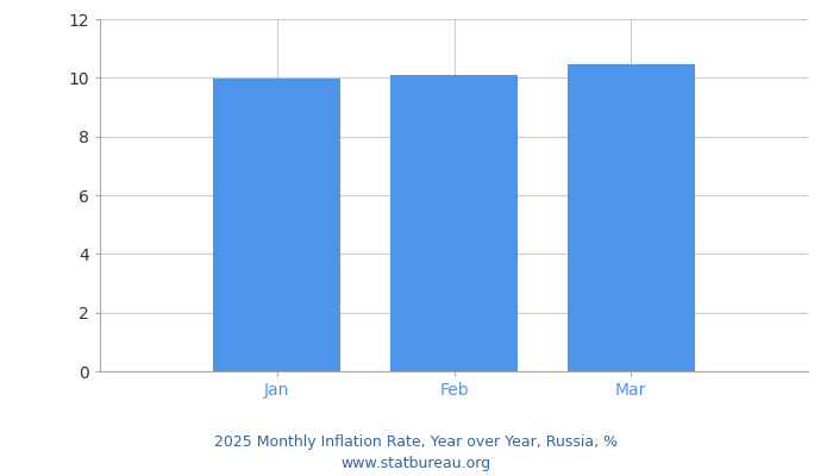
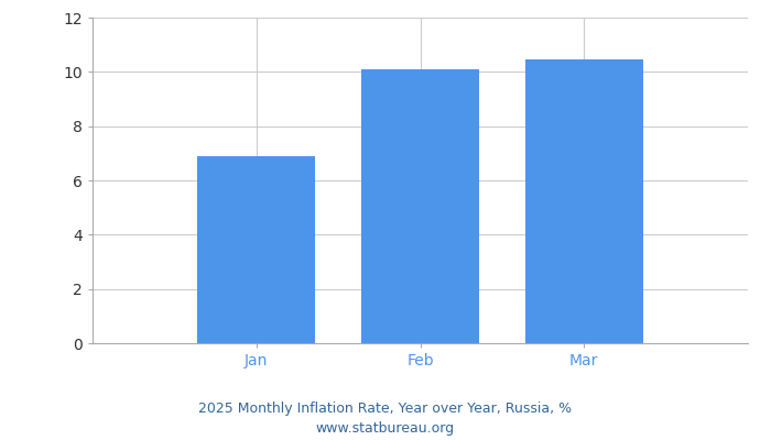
Jan: 9.97 -> 6.90
